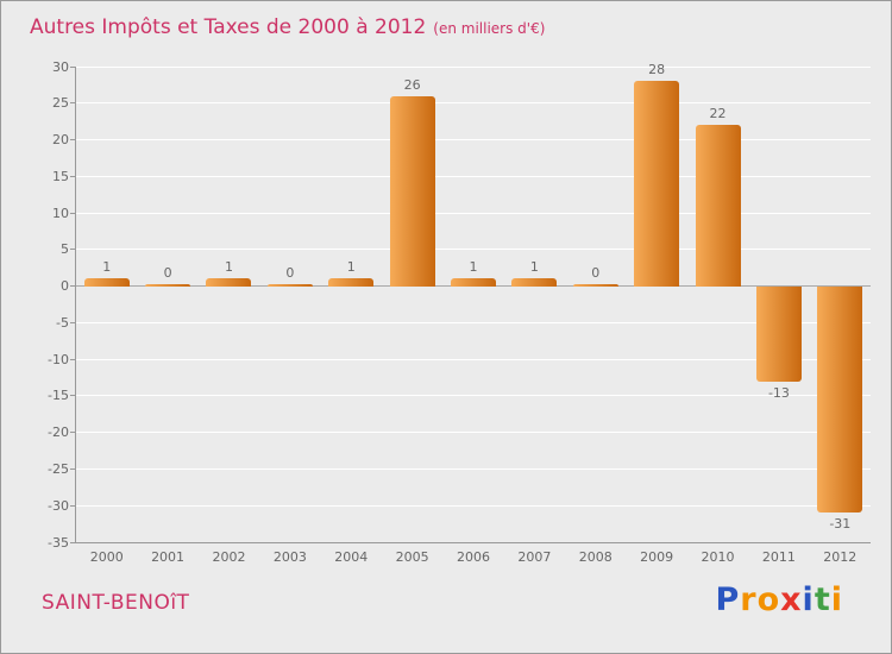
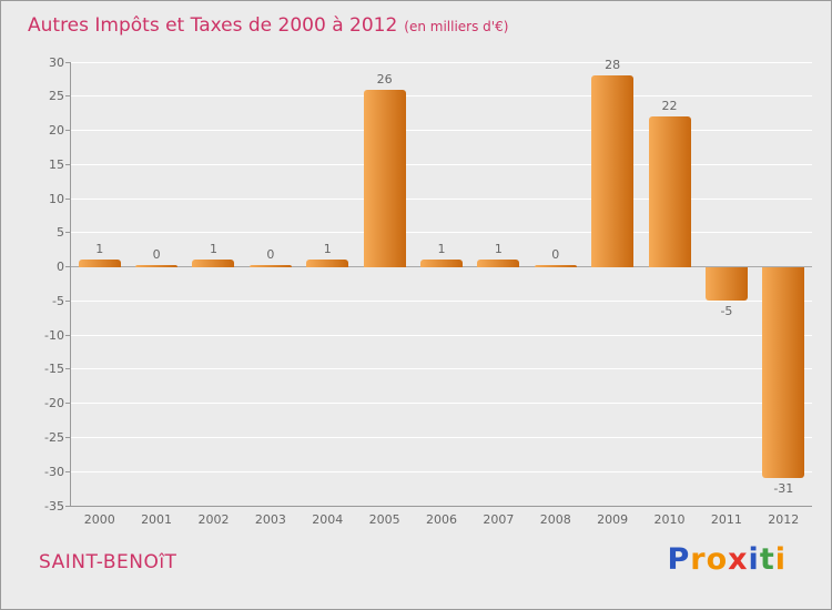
2011: -13 -> -5
